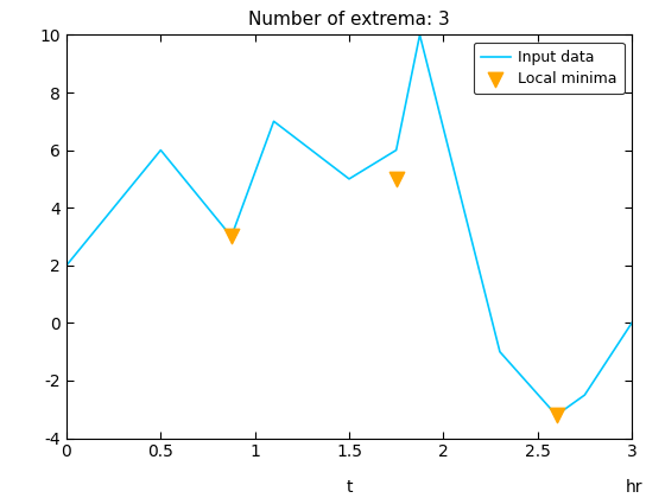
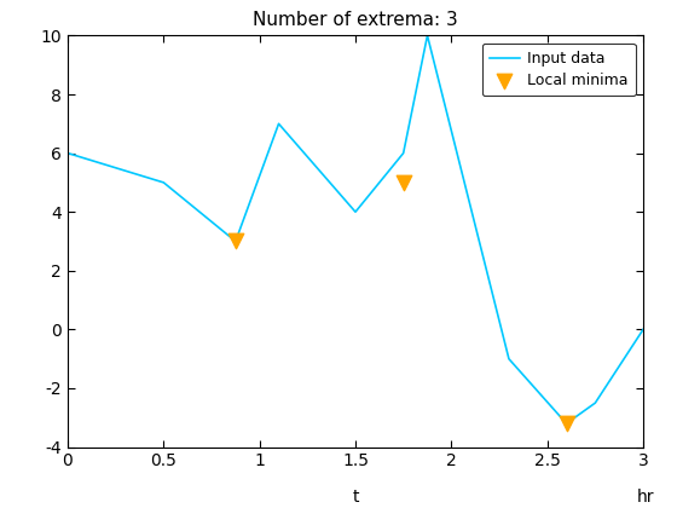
Input data/0: 2.0 -> 6.0
Input data/0.5: 6.0 -> 5.0
Input data/1.5: 5.0 -> 4.0
